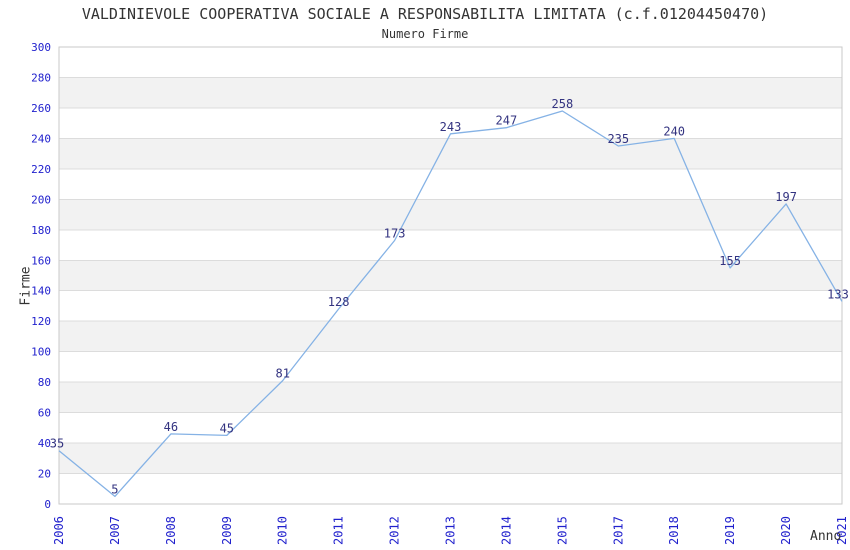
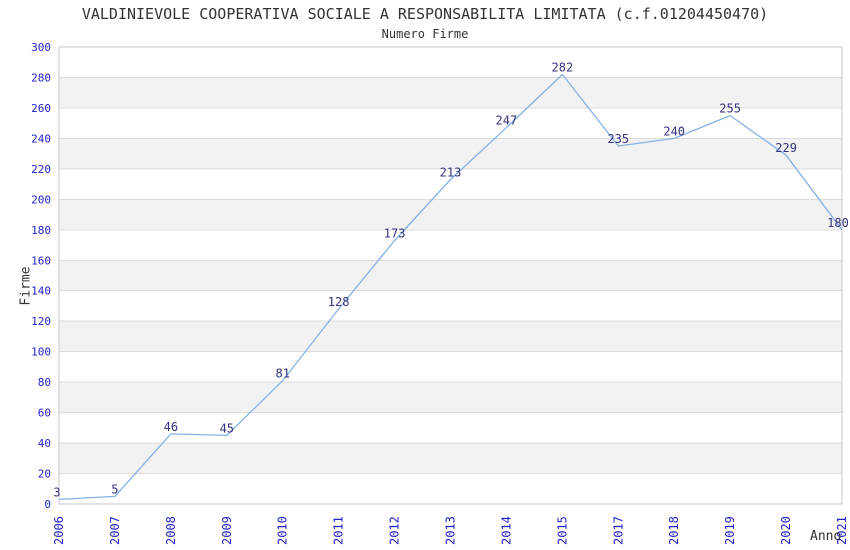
2006: 35 -> 3
2013: 243 -> 213
2015: 258 -> 282
2019: 155 -> 255
2020: 197 -> 229
2021: 133 -> 180
